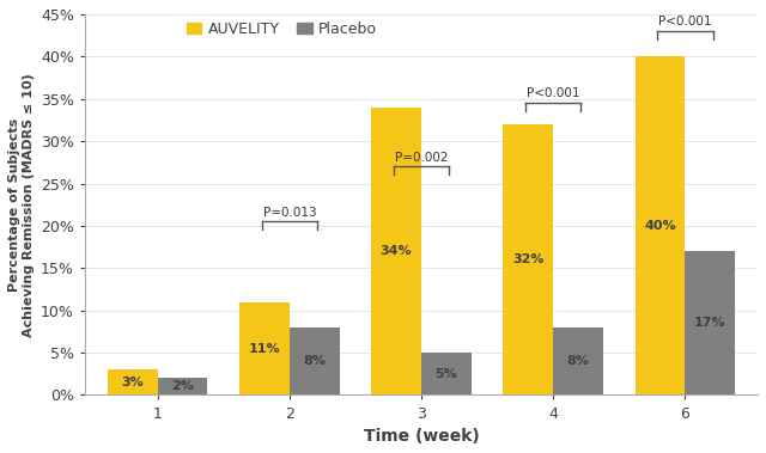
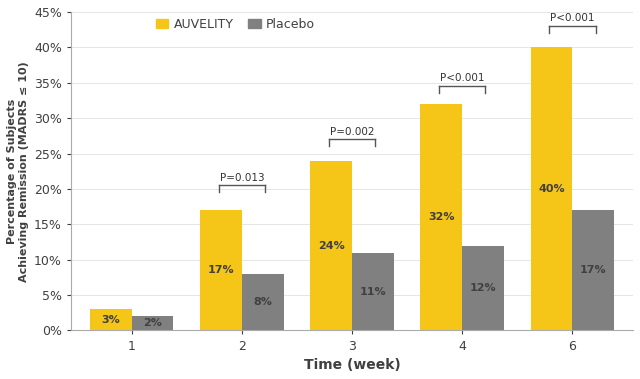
AUVELITY/2: 11% -> 17%
AUVELITY/3: 34% -> 24%
Placebo/3: 5% -> 11%
Placebo/4: 8% -> 12%
